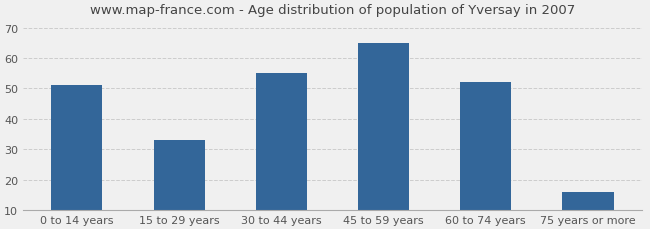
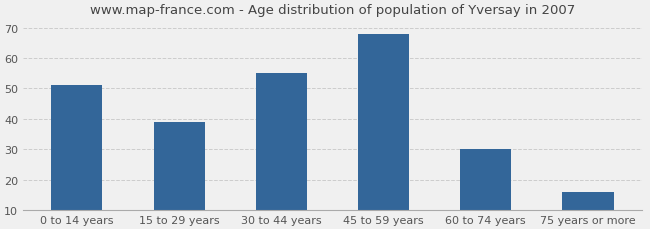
15 to 29 years: 33 -> 39
45 to 59 years: 65 -> 68
60 to 74 years: 52 -> 30
